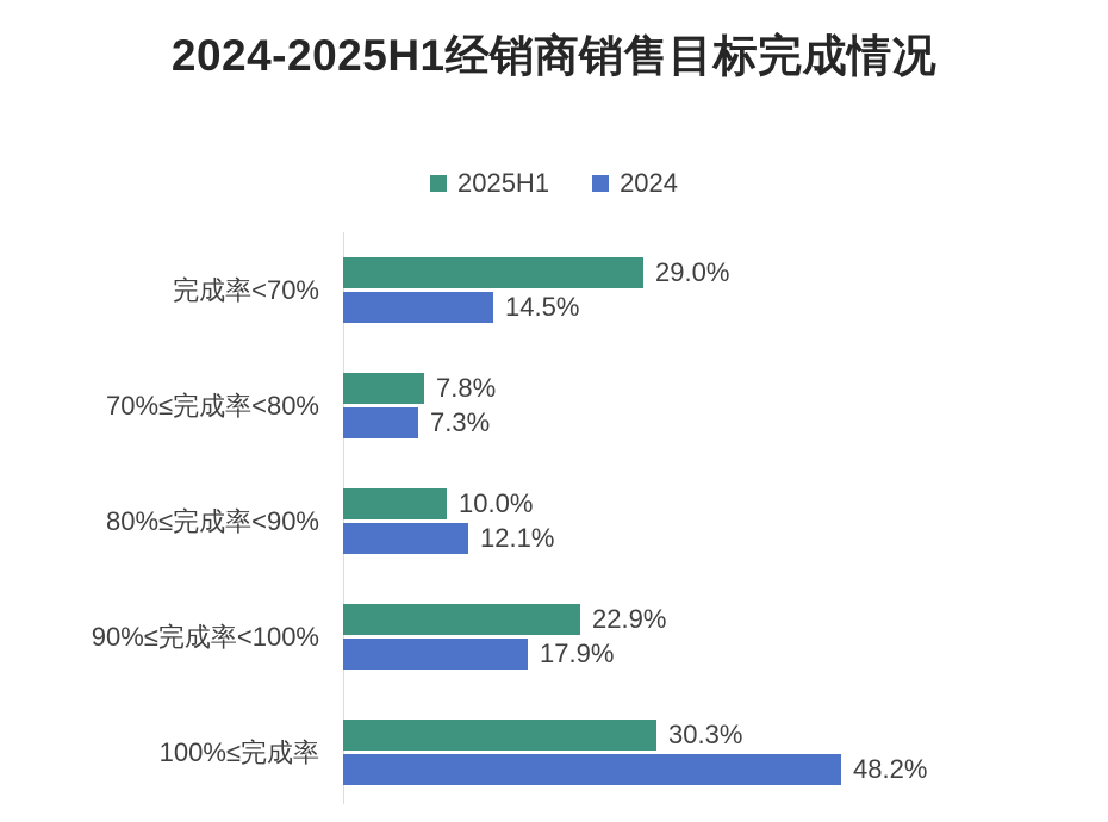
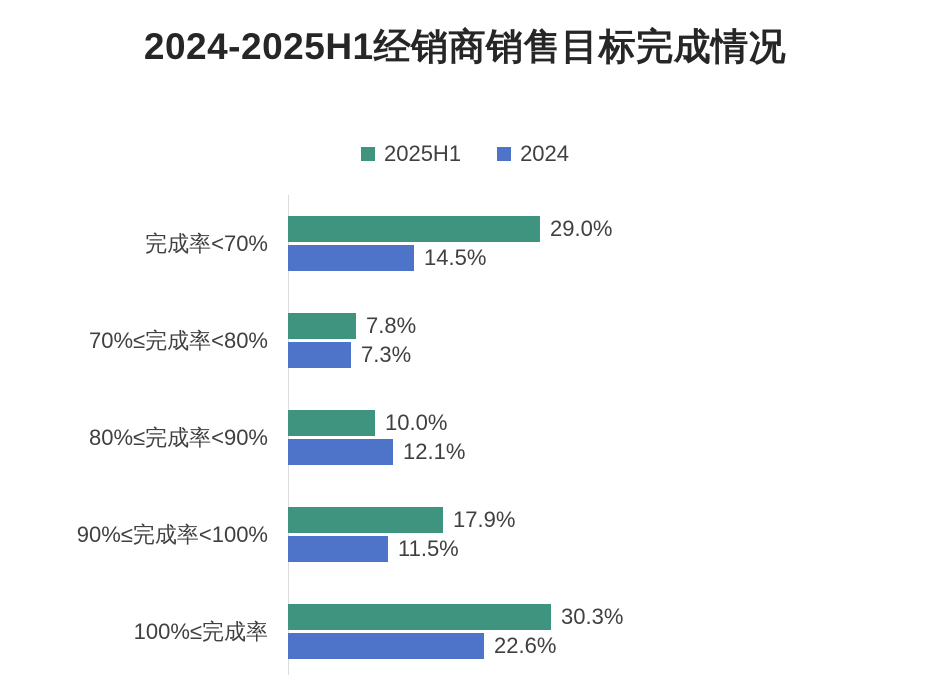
2025H1/90%≤完成率<100%: 22.9% -> 17.9%
2024/90%≤完成率<100%: 17.9% -> 11.5%
2024/100%≤完成率: 48.2% -> 22.6%
